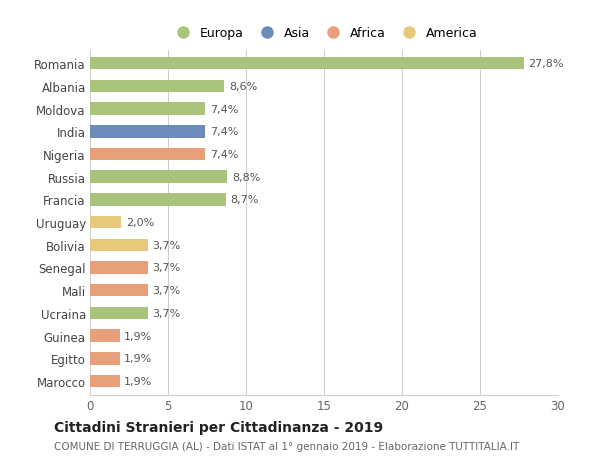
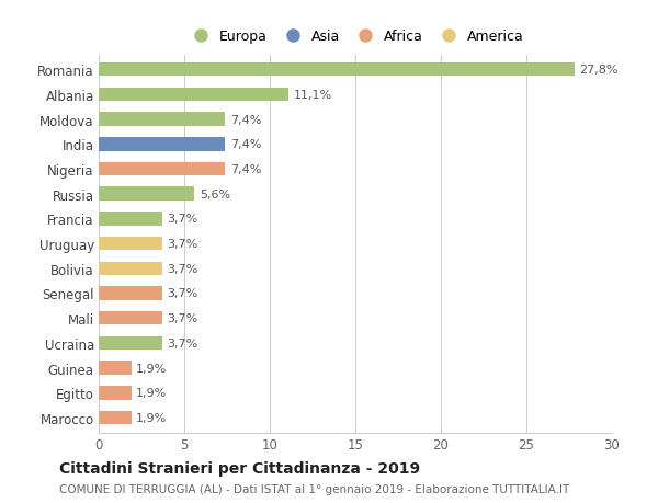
Albania: 8,6% -> 11,1%
Russia: 8,8% -> 5,6%
Francia: 8,7% -> 3,7%
Uruguay: 2,0% -> 3,7%
